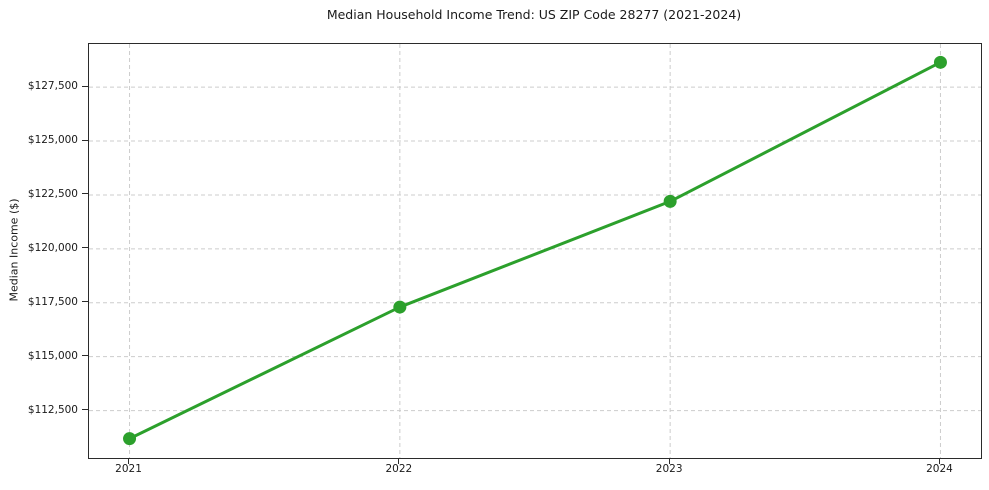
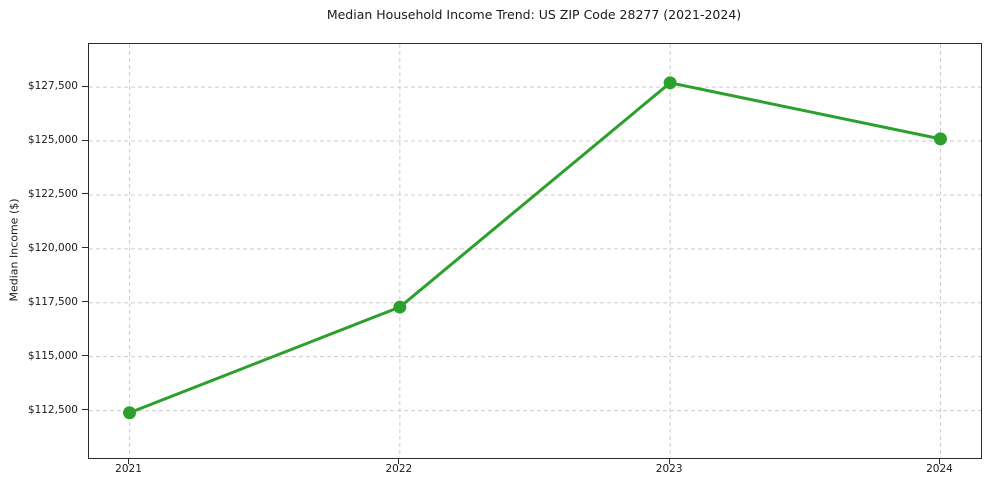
2021: $111200 -> $112400
2023: $122200 -> $127700
2024: $128600 -> $125100
